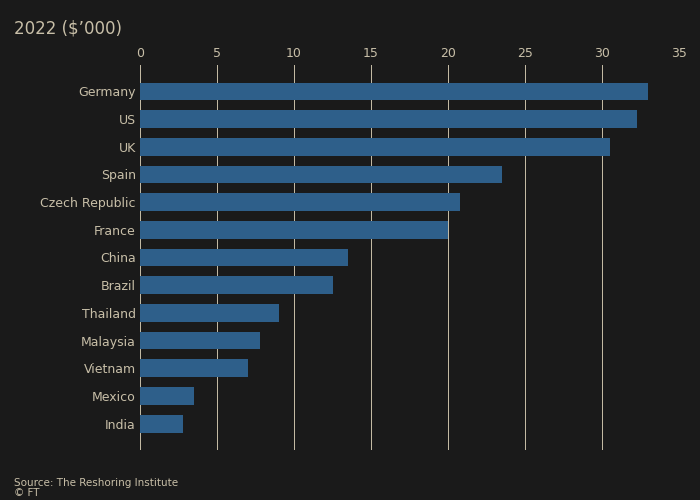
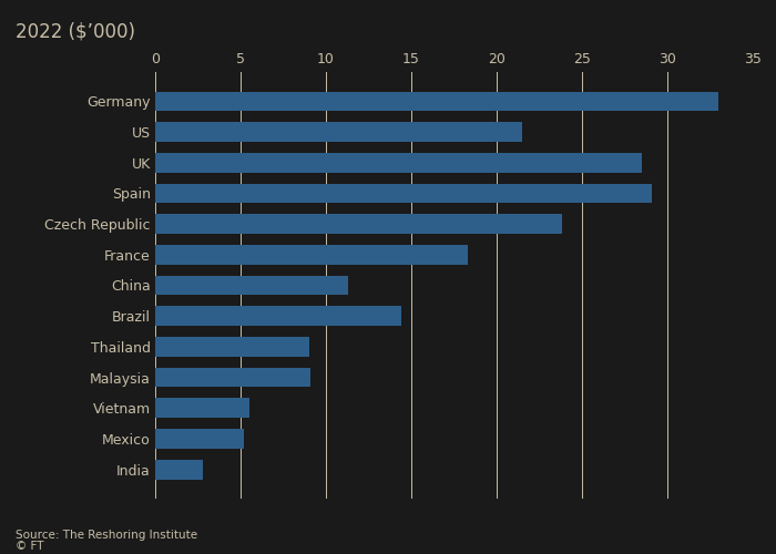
US: 32.3 -> 21.5
UK: 30.5 -> 28.5
Spain: 23.5 -> 29.1
Czech Republic: 20.8 -> 23.8
France: 20.0 -> 18.3
China: 13.5 -> 11.3
Brazil: 12.5 -> 14.4
Malaysia: 7.8 -> 9.1
Vietnam: 7.0 -> 5.5
Mexico: 3.5 -> 5.2
